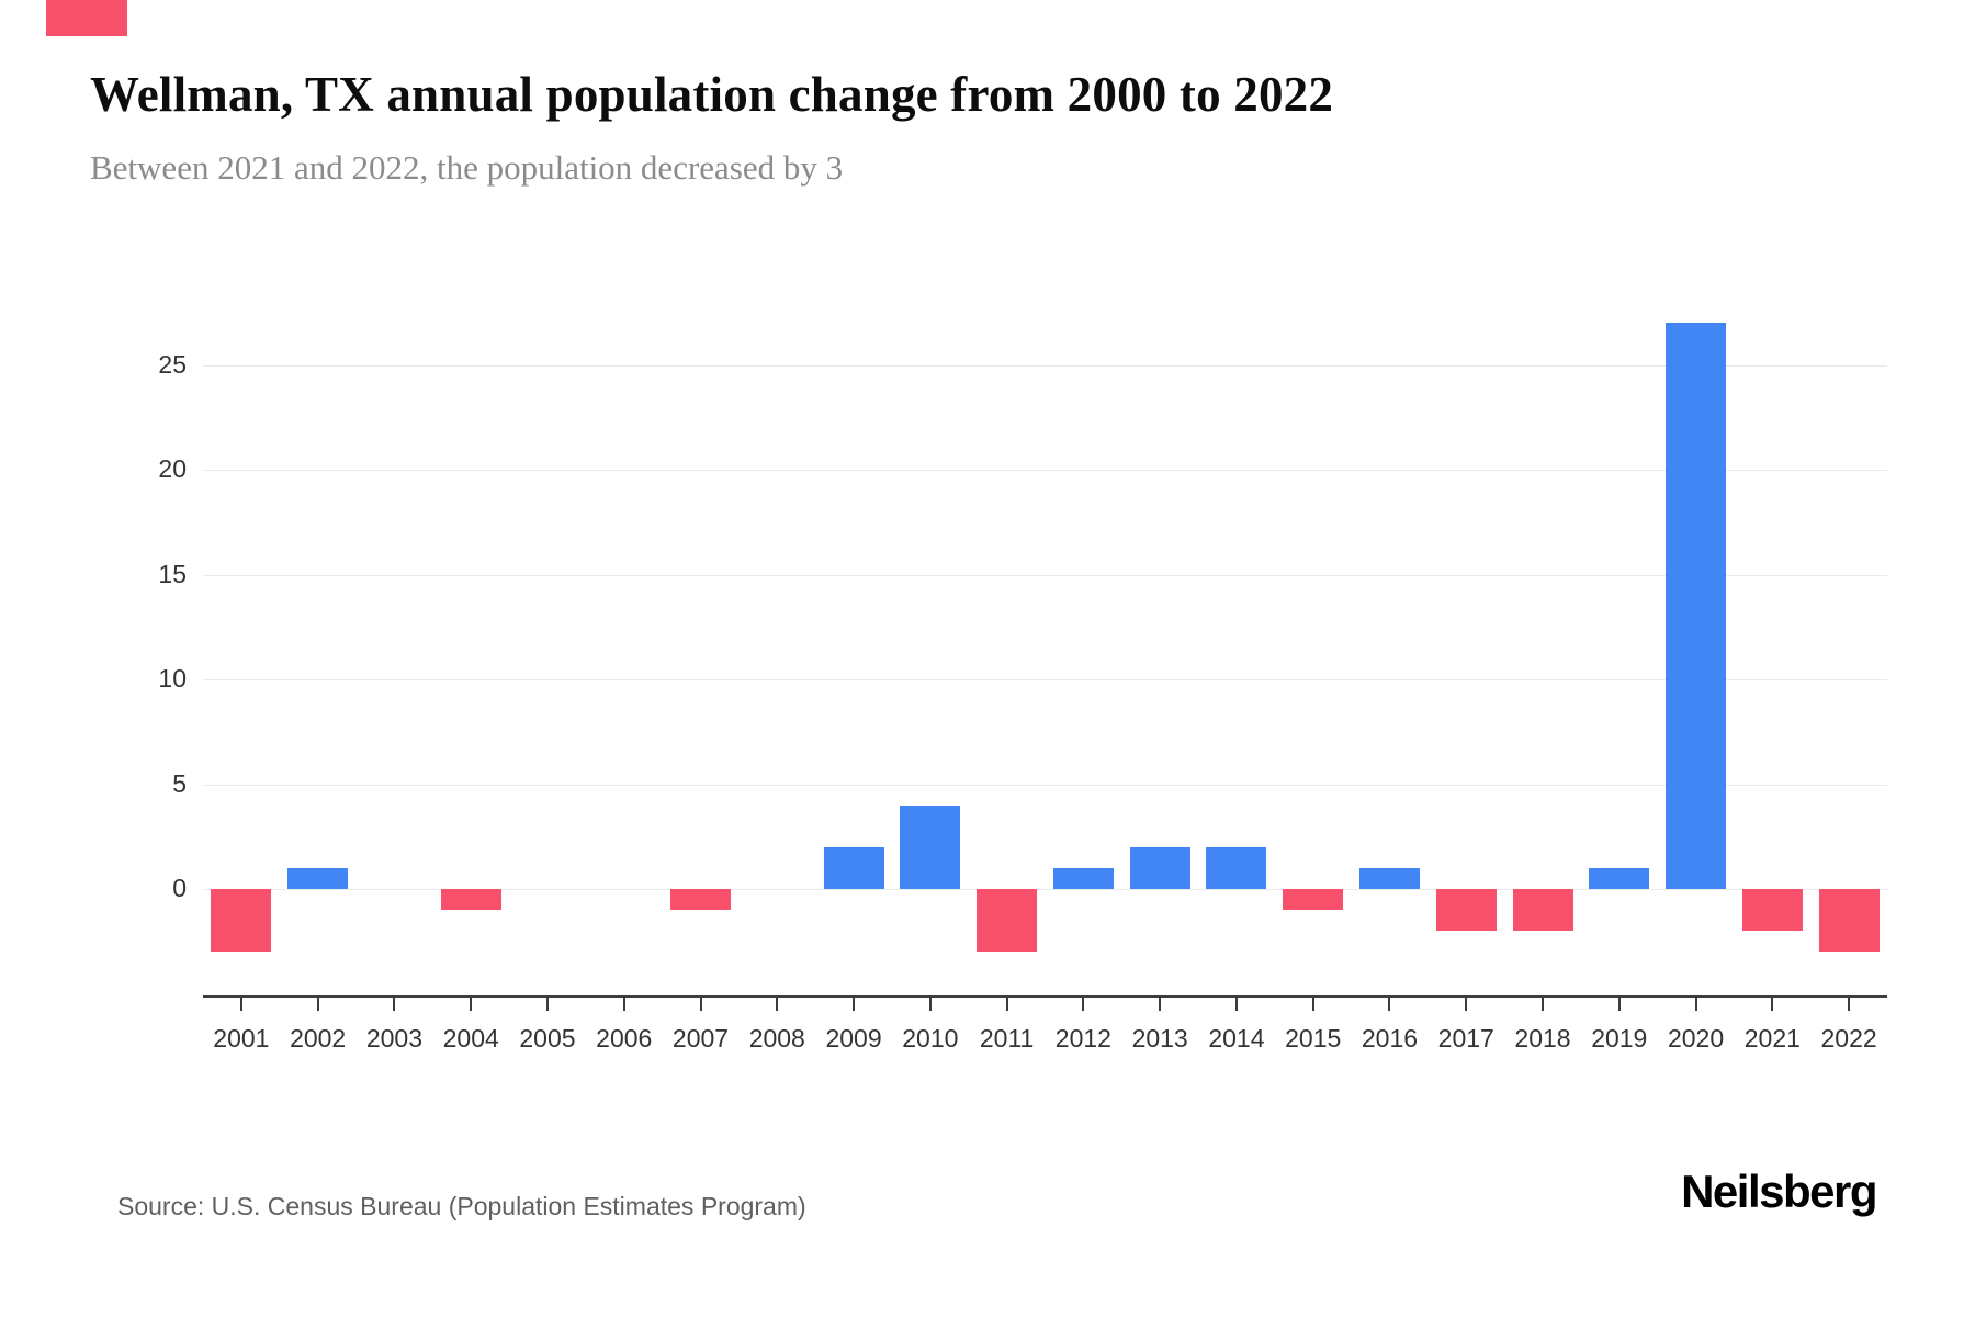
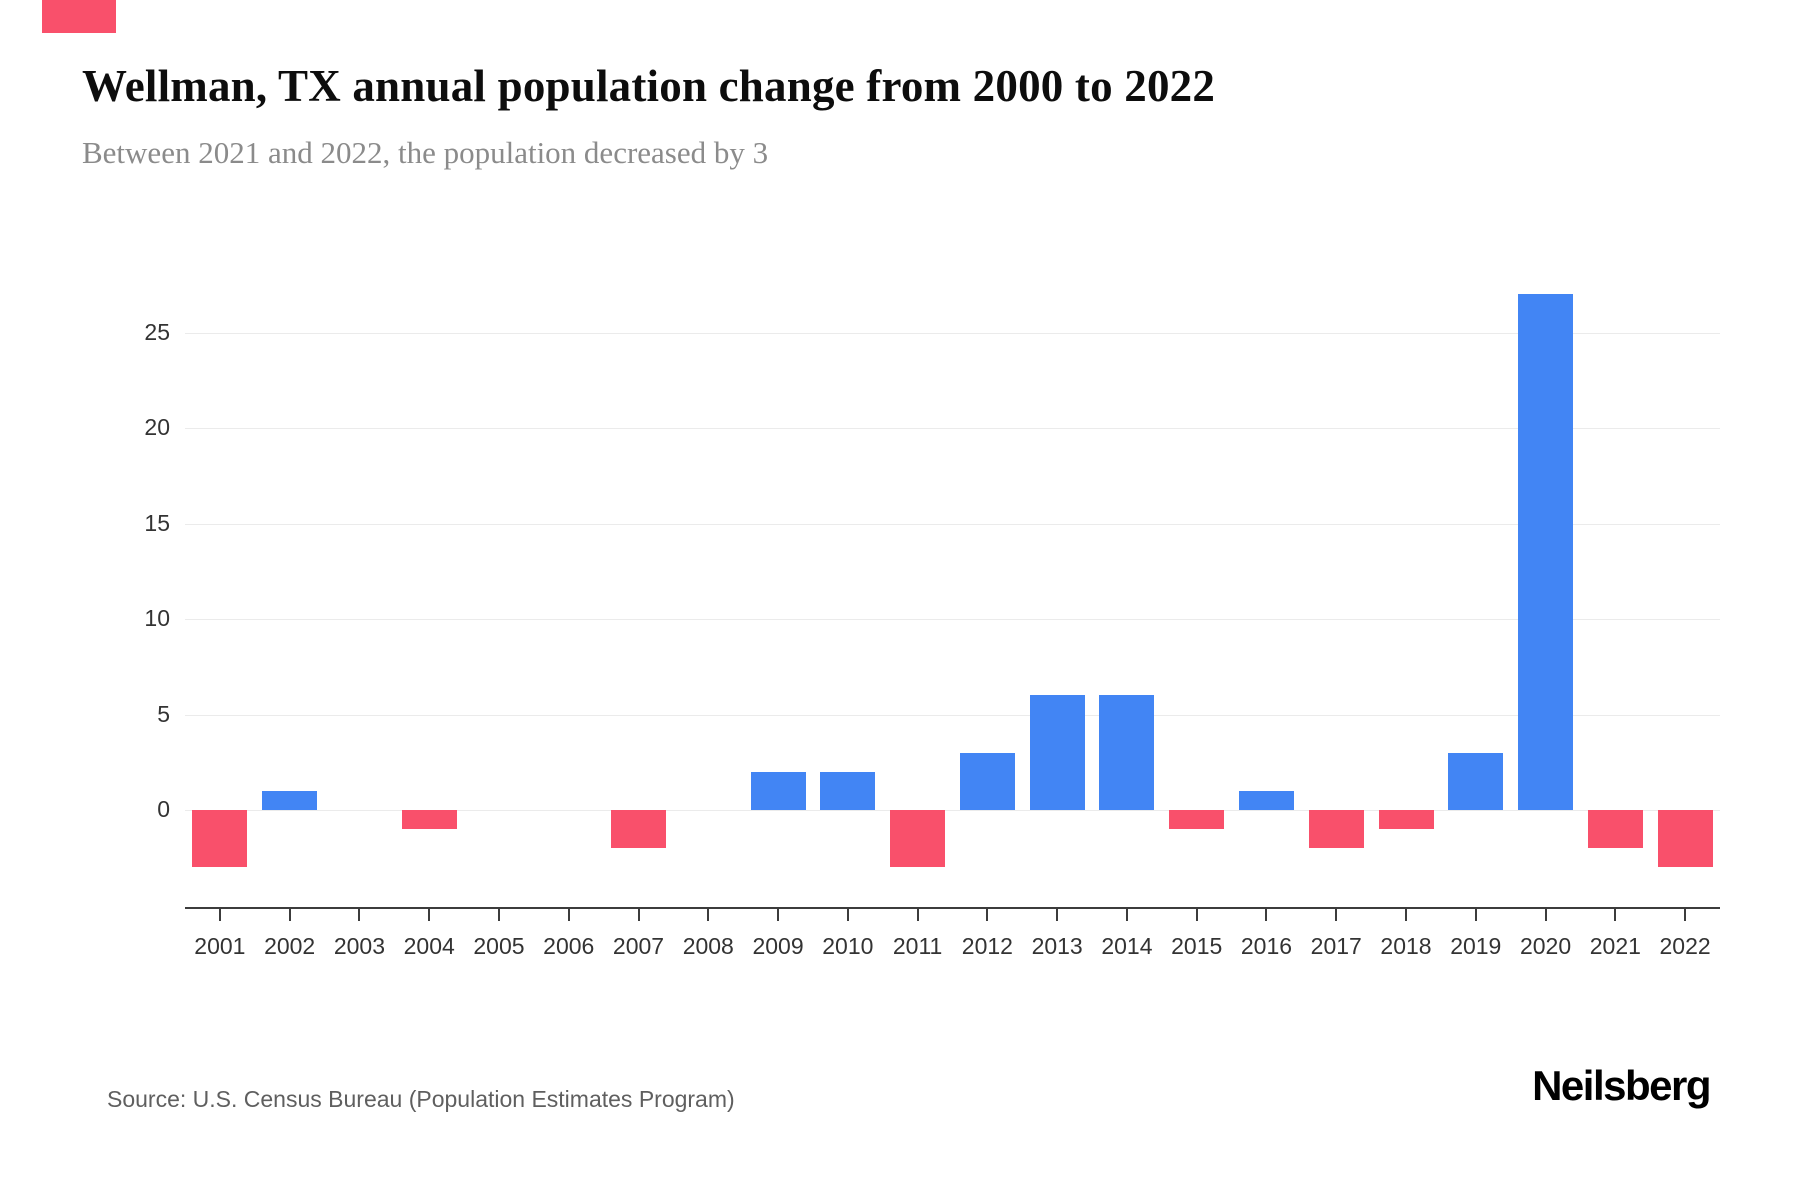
2007: -1 -> -2
2010: 4 -> 2
2012: 1 -> 3
2013: 2 -> 6
2014: 2 -> 6
2018: -2 -> -1
2019: 1 -> 3
